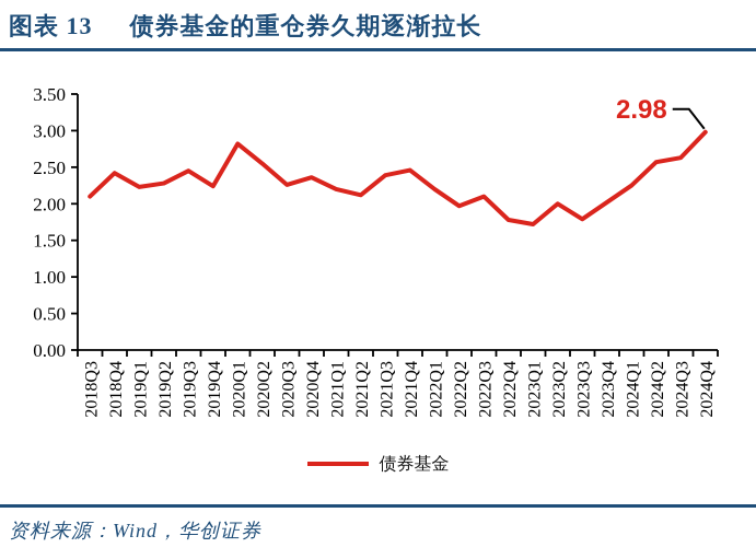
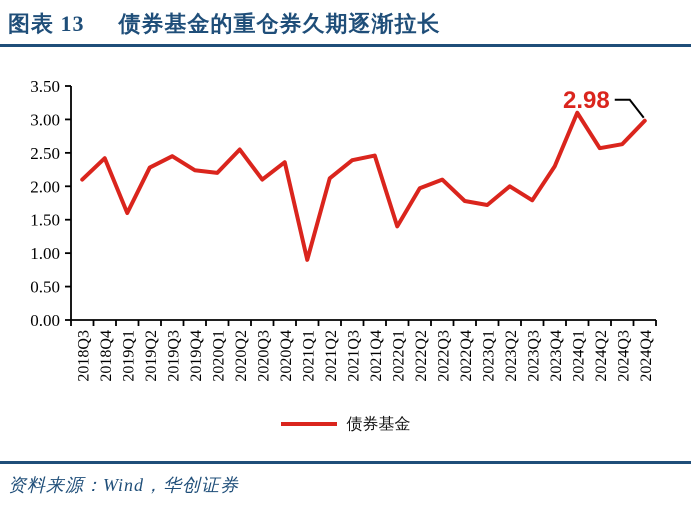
2019Q1: 2.2 -> 1.6
2020Q1: 2.8 -> 2.2
2020Q3: 2.3 -> 2.1
2021Q1: 2.2 -> 0.9
2022Q1: 2.2 -> 1.4
2023Q4: 2.0 -> 2.3
2024Q1: 2.2 -> 3.1
